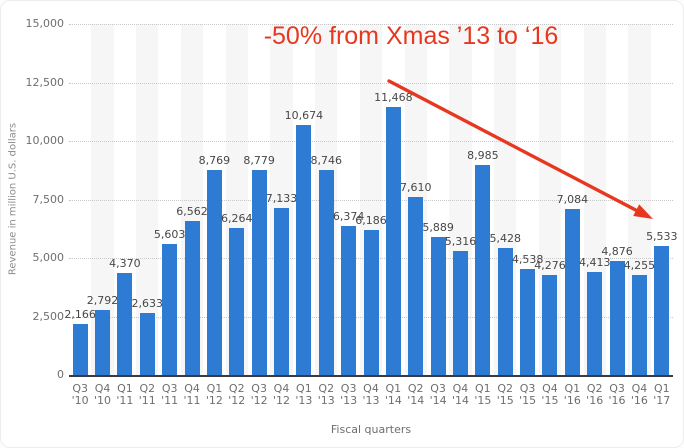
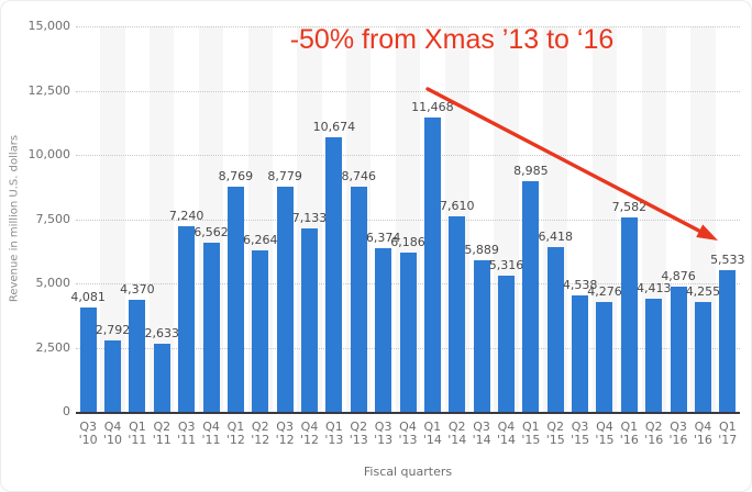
Q3 '10: 2,166 -> 4,081
Q3 '11: 5,603 -> 7,240
Q2 '15: 5,428 -> 6,418
Q1 '16: 7,084 -> 7,582
